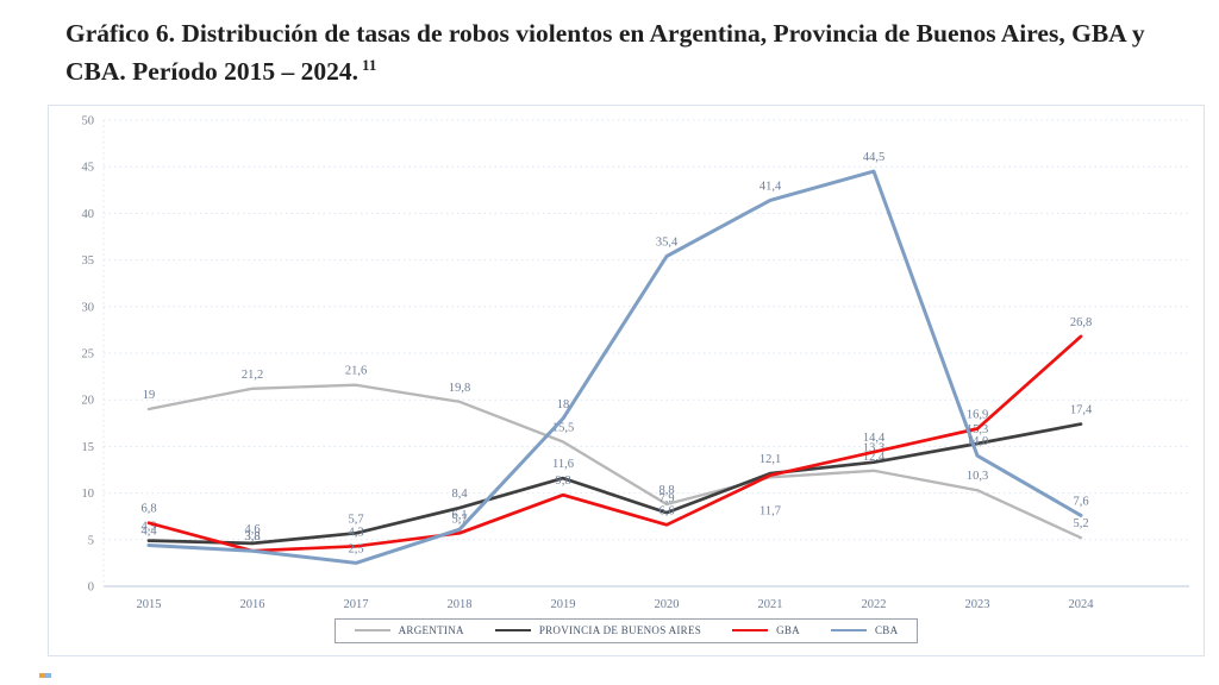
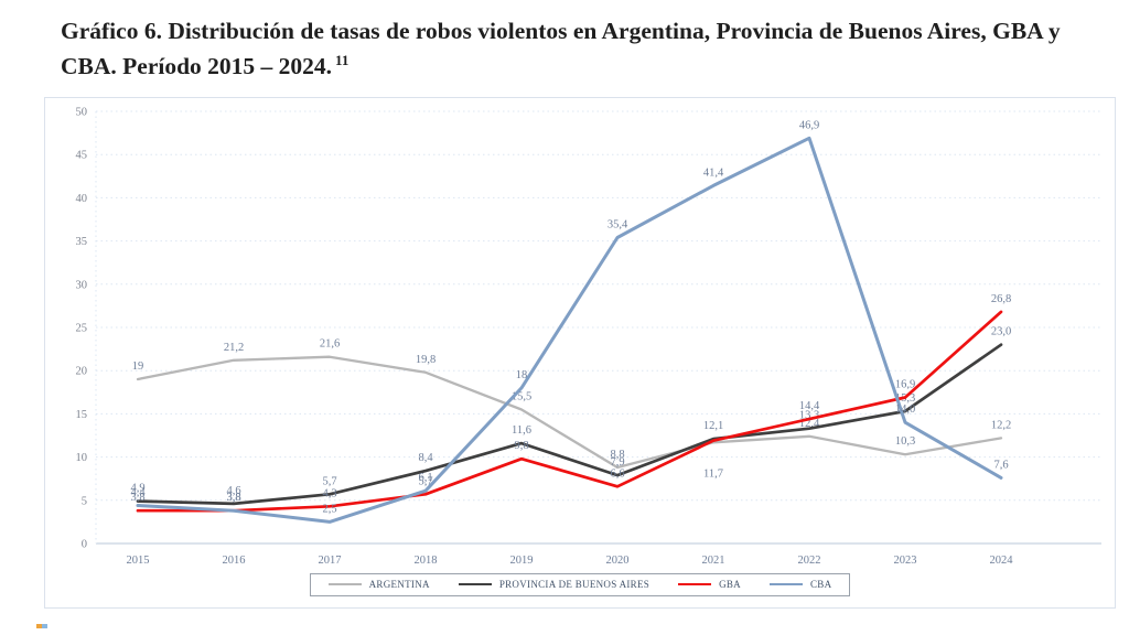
GBA/2015: 6,8 -> 3,8
CBA/2022: 44,5 -> 46,9
ARGENTINA/2024: 5,2 -> 12,2
PROVINCIA DE BUENOS AIRES/2024: 17,4 -> 23,0
